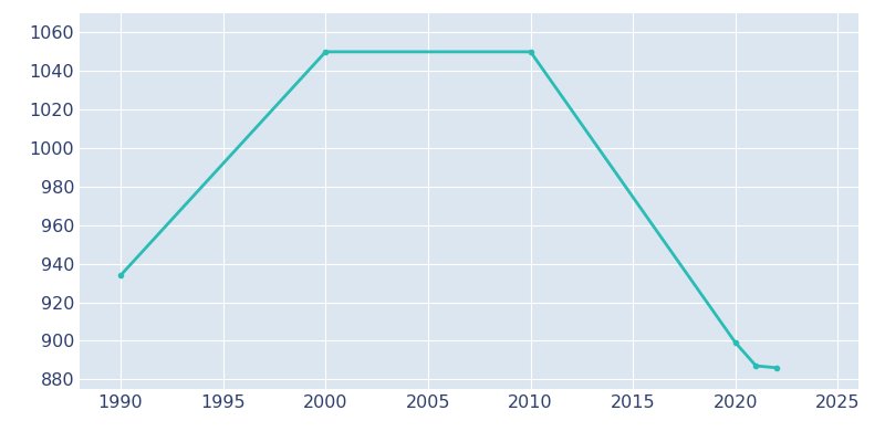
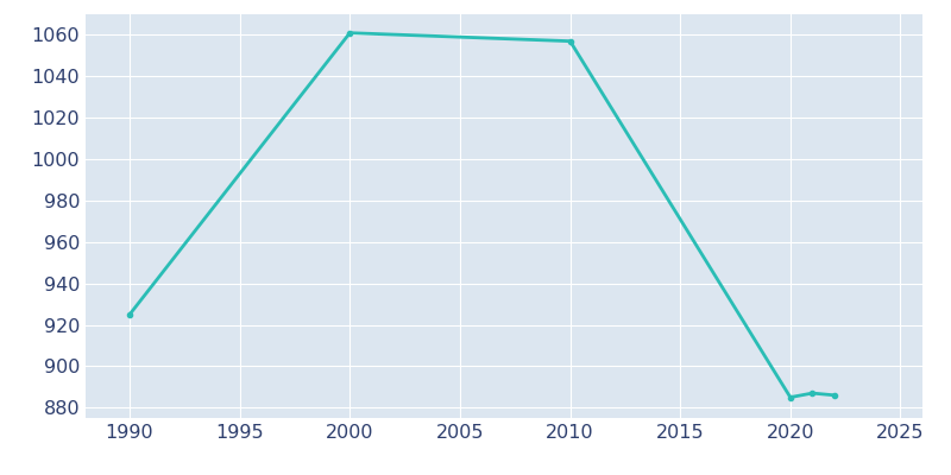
1990: 934 -> 925
2000: 1050 -> 1061
2010: 1050 -> 1057
2020: 899 -> 885
